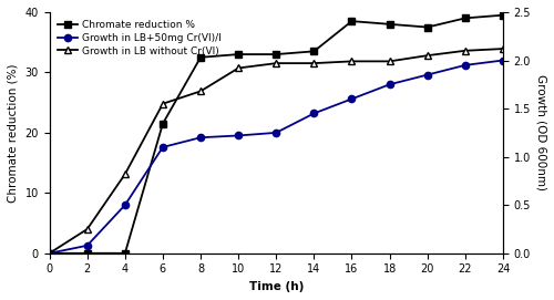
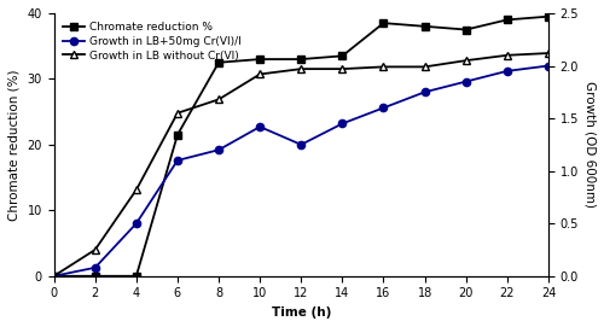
Growth in LB+50mg Cr(VI)/l/10: 1.22 -> 1.42
